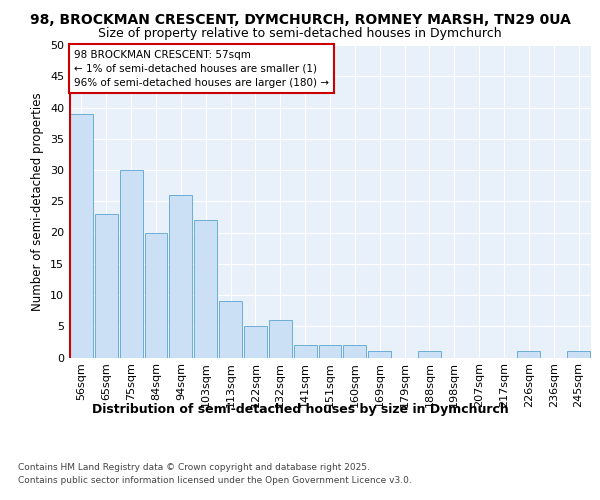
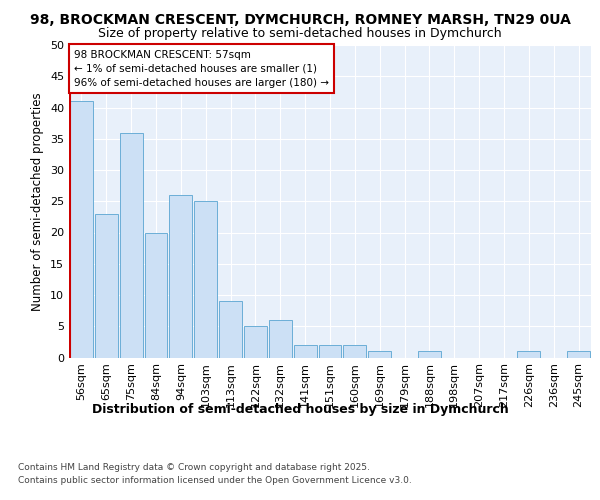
56sqm: 39 -> 41
75sqm: 30 -> 36
103sqm: 22 -> 25
